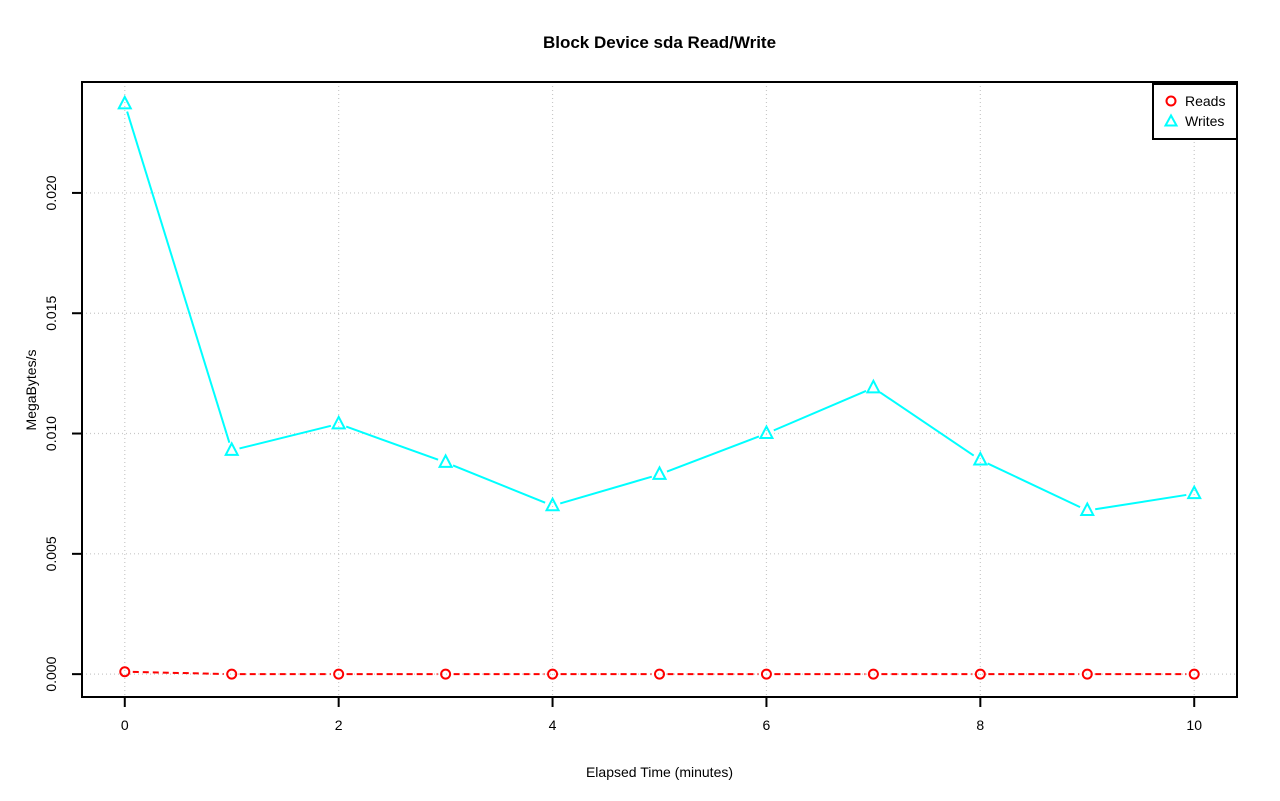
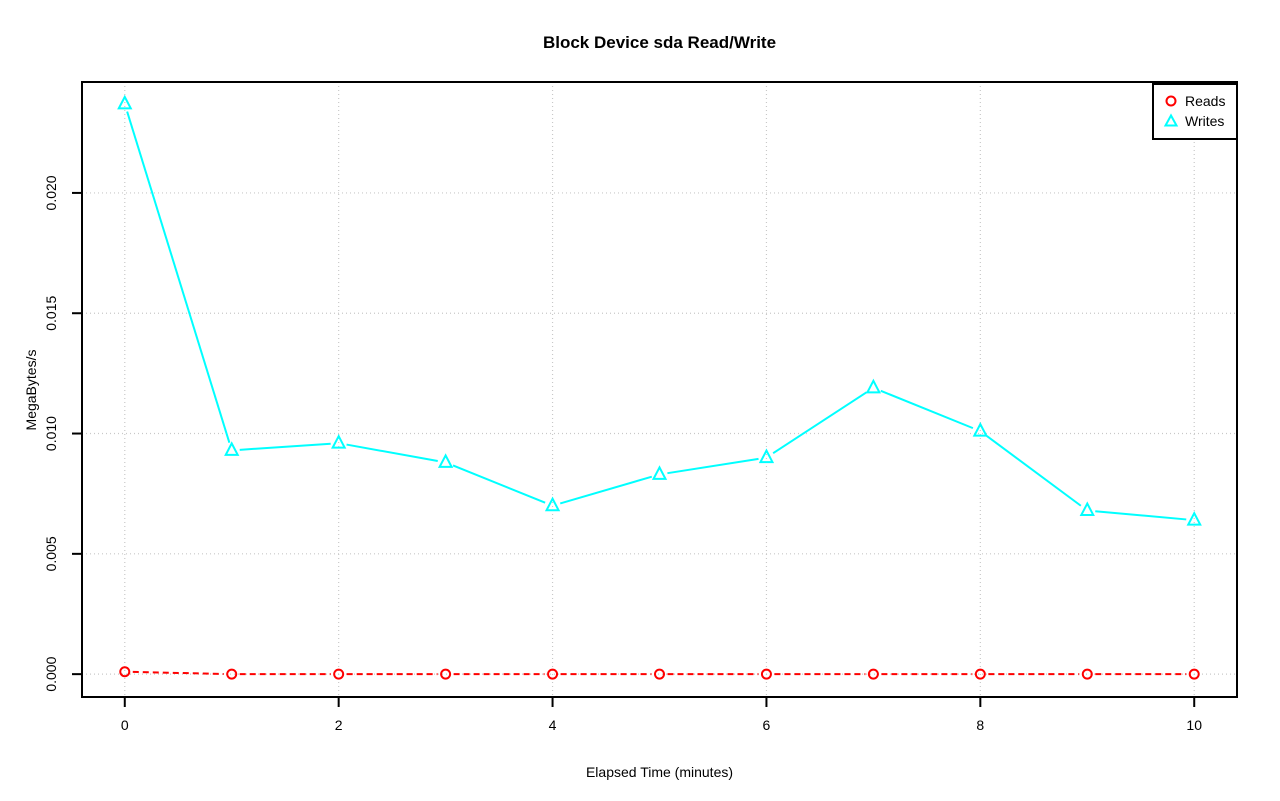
Writes/2: 0.0104 -> 0.0096
Writes/6: 0.0100 -> 0.0090
Writes/8: 0.0089 -> 0.0101
Writes/10: 0.0075 -> 0.0064
